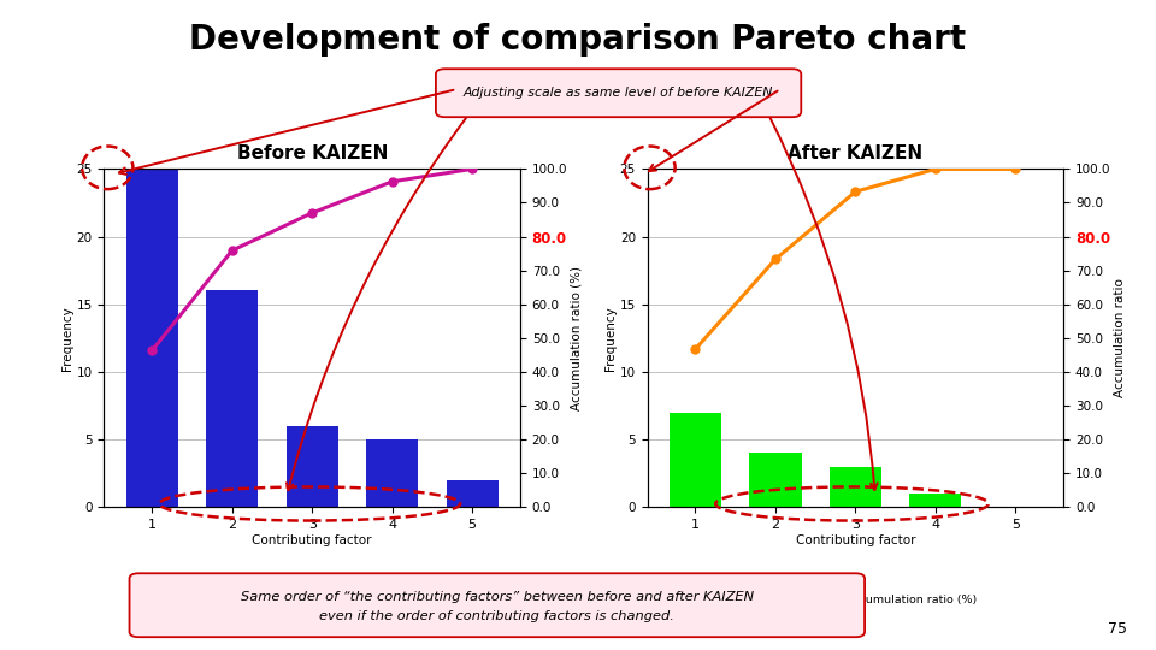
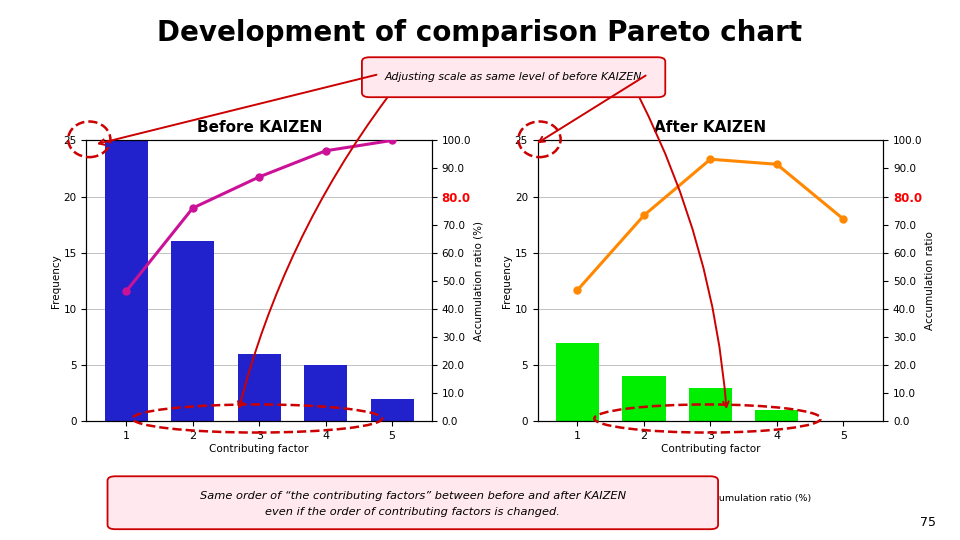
After KAIZEN/Accumulation ratio (%)/4: 100.0 -> 91.5
After KAIZEN/Accumulation ratio (%)/5: 100.0 -> 72.0
